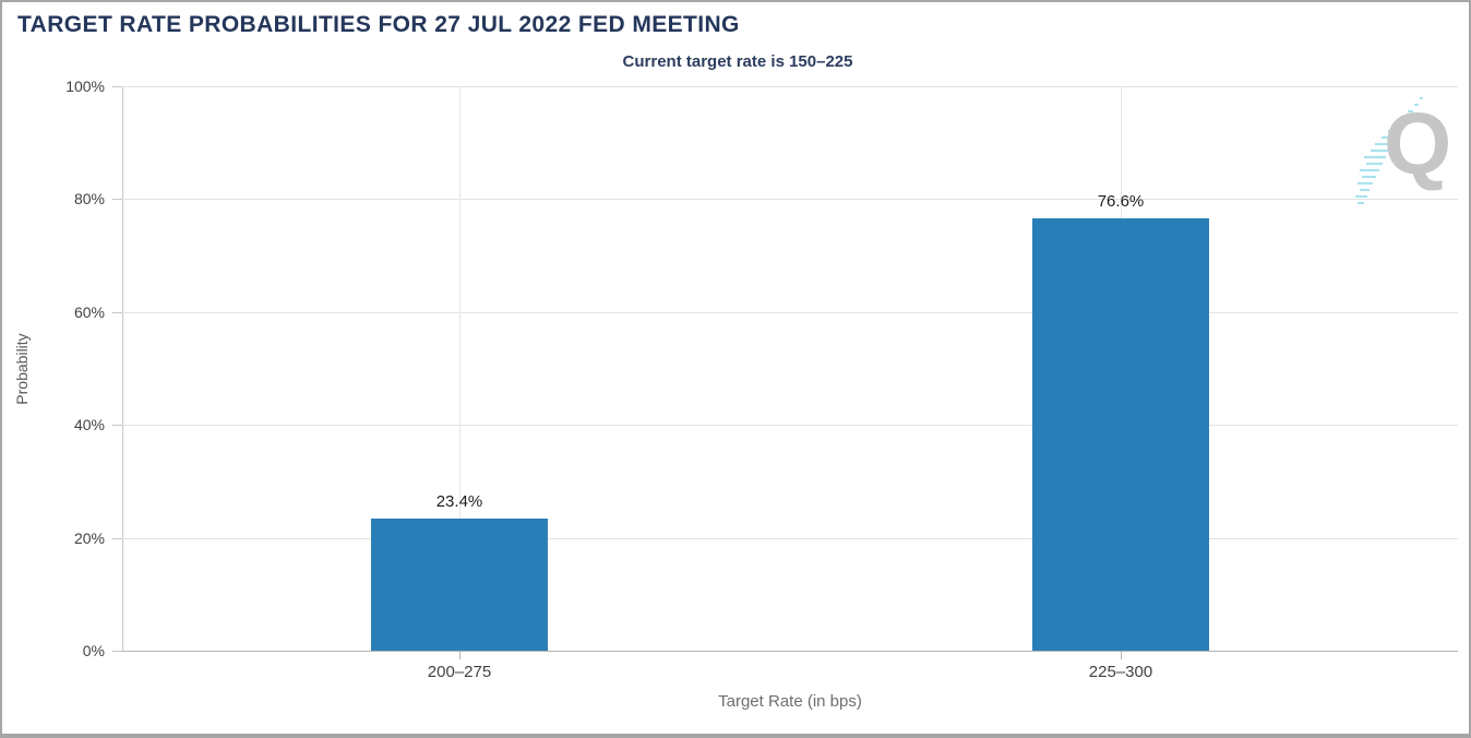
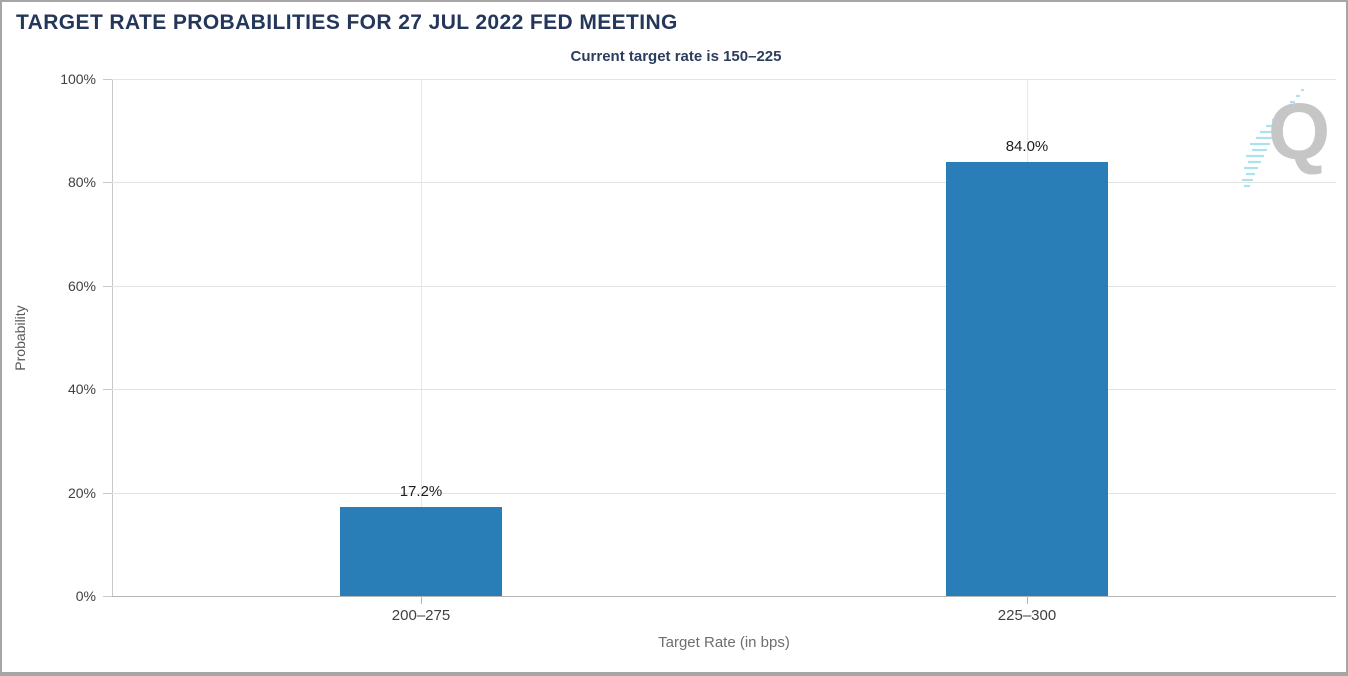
200–275: 23.4% -> 17.2%
225–300: 76.6% -> 84.0%
